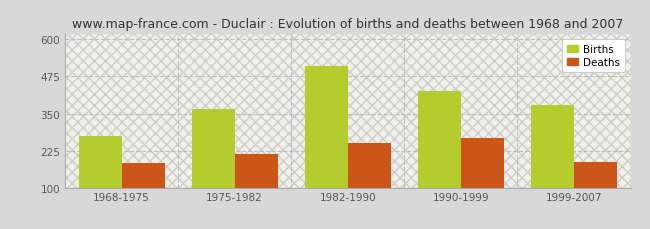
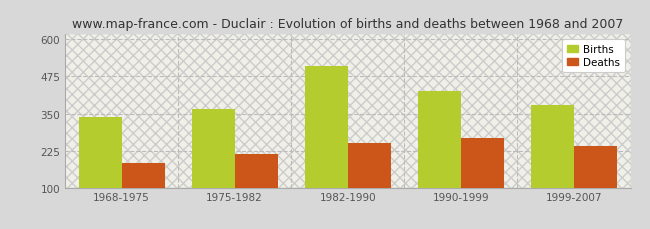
Births/1968-1975: 275 -> 338
Deaths/1999-2007: 185 -> 242
